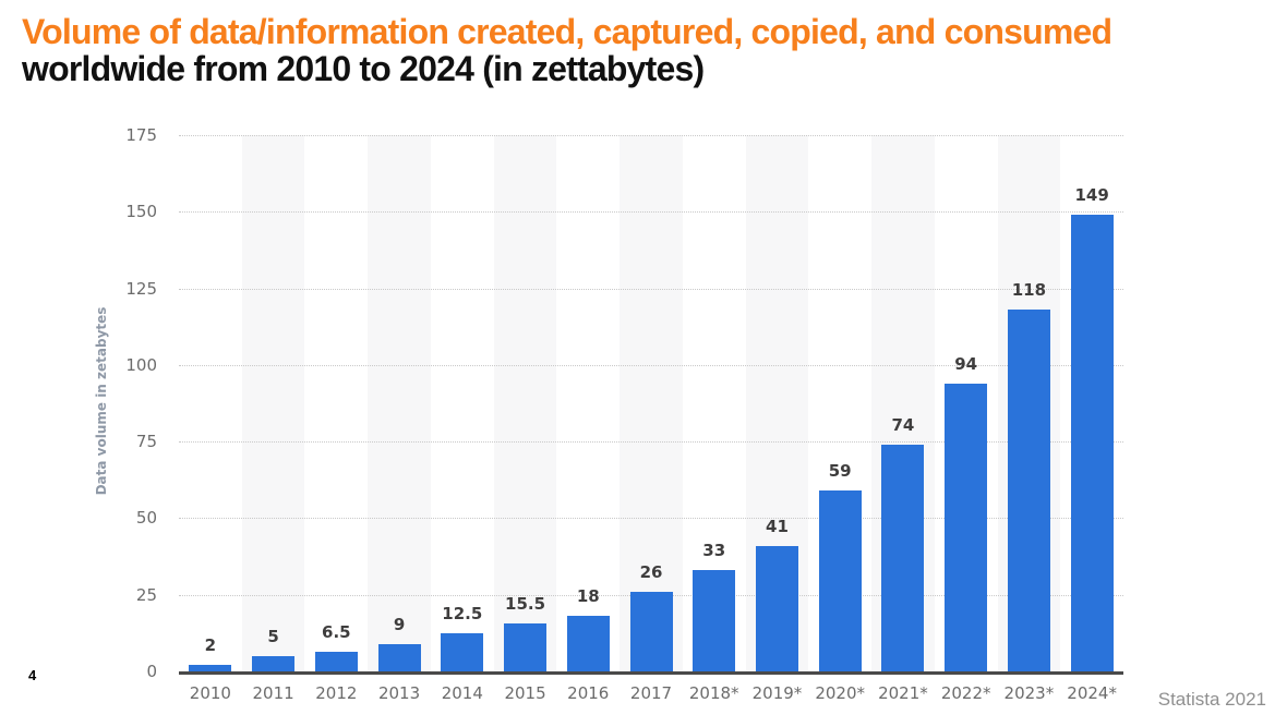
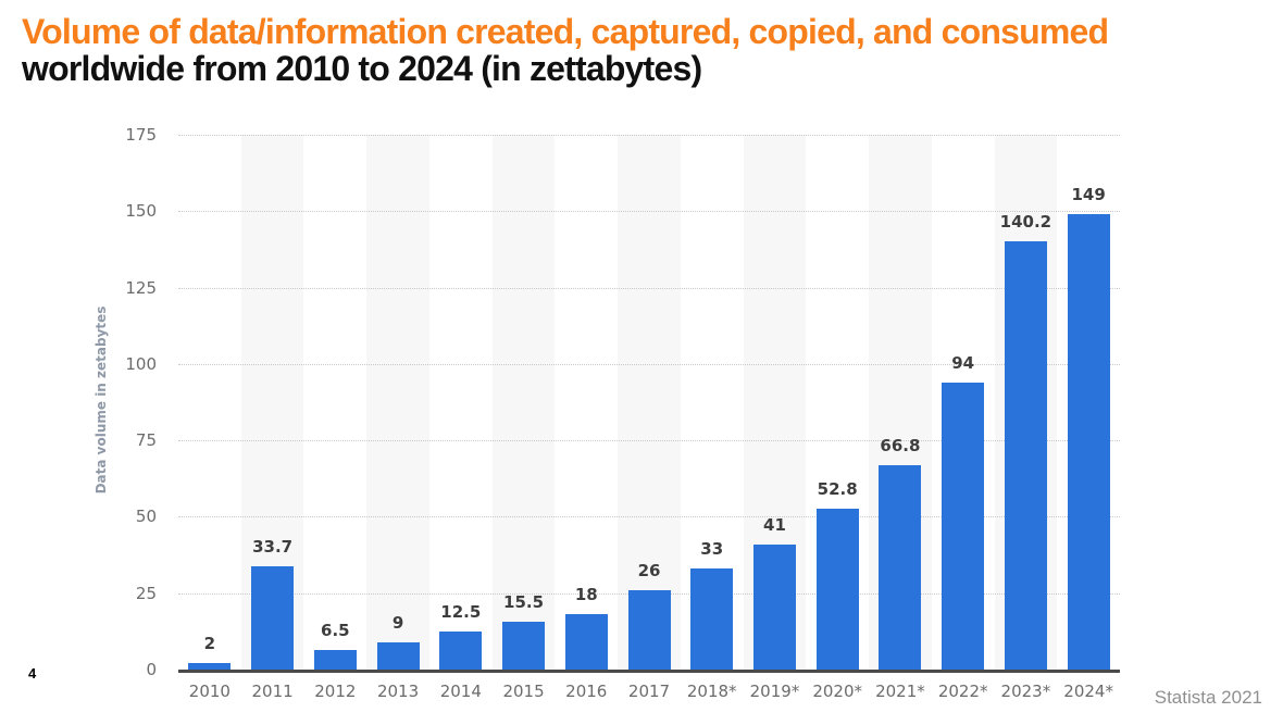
2011: 5 -> 33.7
2020*: 59 -> 52.8
2021*: 74 -> 66.8
2023*: 118 -> 140.2
